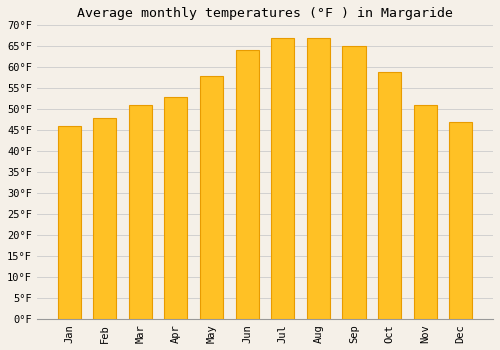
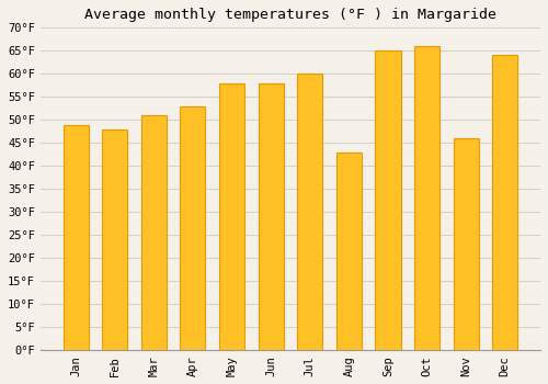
Jan: 46°F -> 49°F
Jun: 64°F -> 58°F
Jul: 67°F -> 60°F
Aug: 67°F -> 43°F
Oct: 59°F -> 66°F
Nov: 51°F -> 46°F
Dec: 47°F -> 64°F
